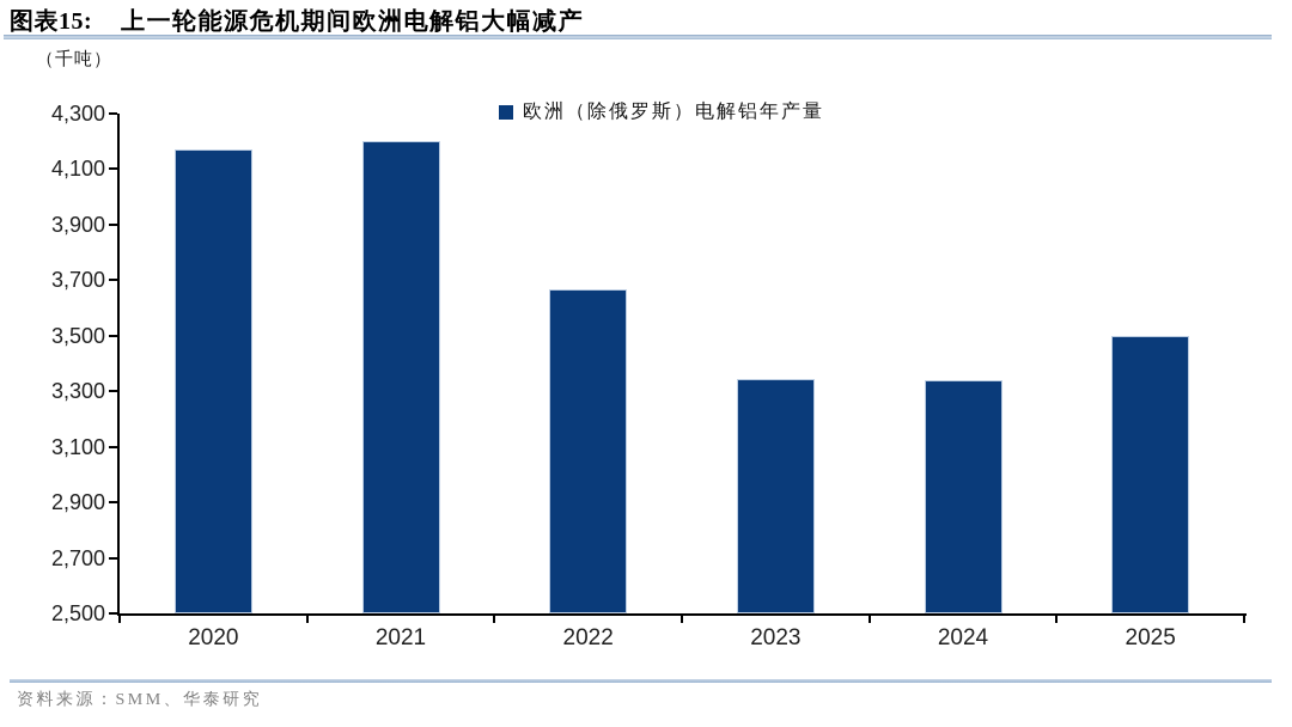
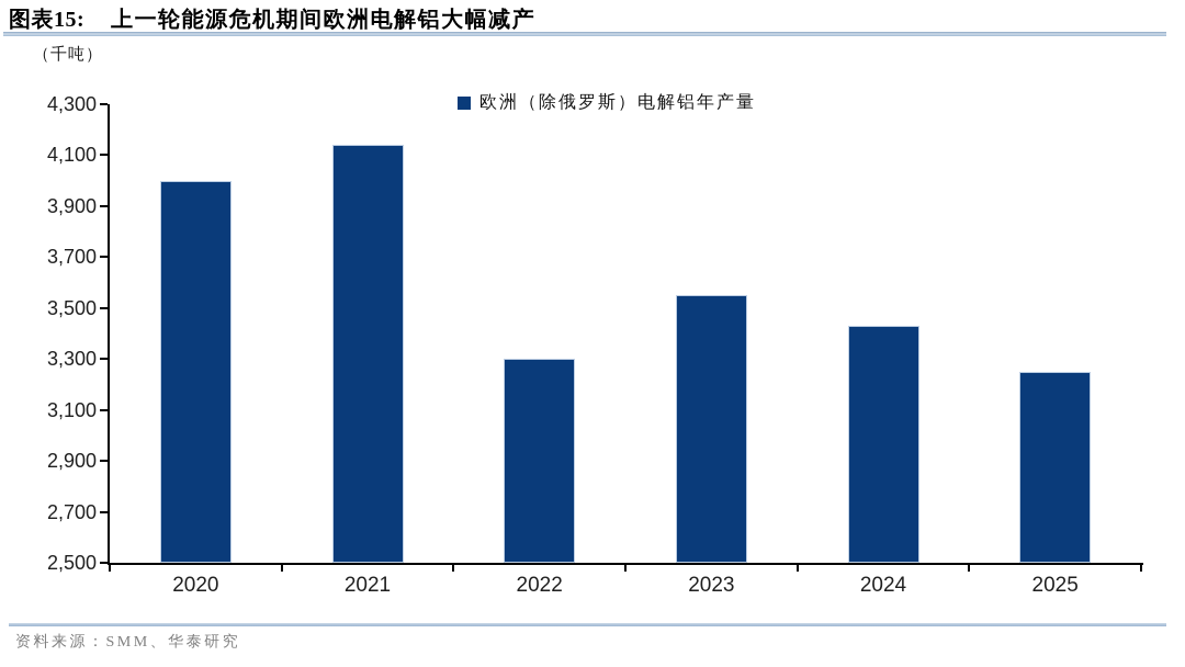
2020: 4170 -> 4000
2021: 4200 -> 4140
2022: 3670 -> 3300
2023: 3340 -> 3550
2024: 3340 -> 3430
2025: 3500 -> 3250
